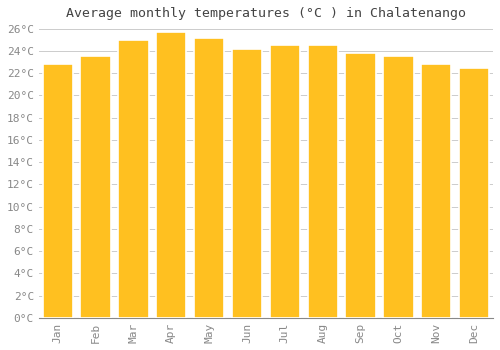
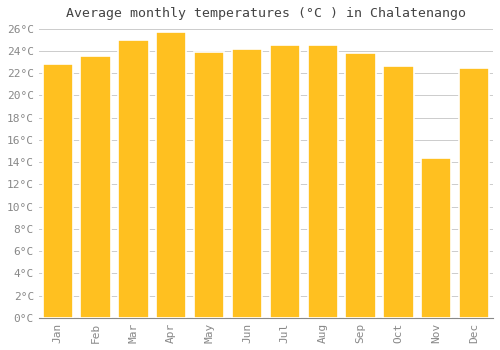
May: 25.2°C -> 23.9°C
Oct: 23.5°C -> 22.6°C
Nov: 22.8°C -> 14.4°C
